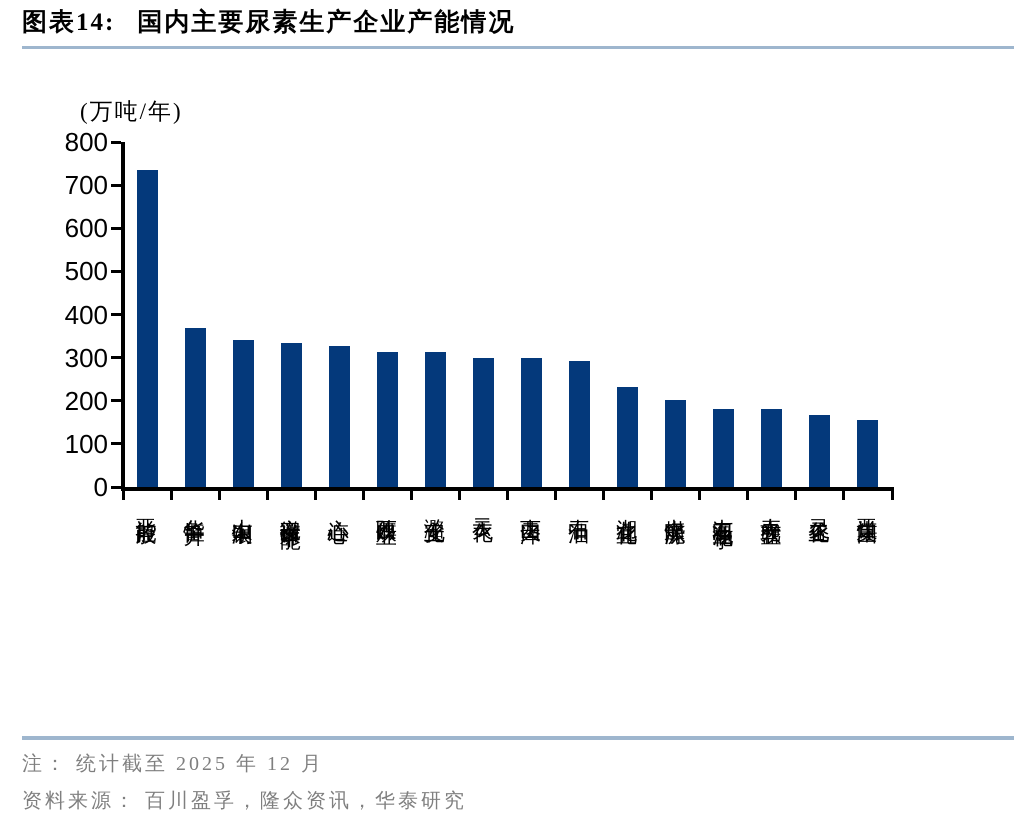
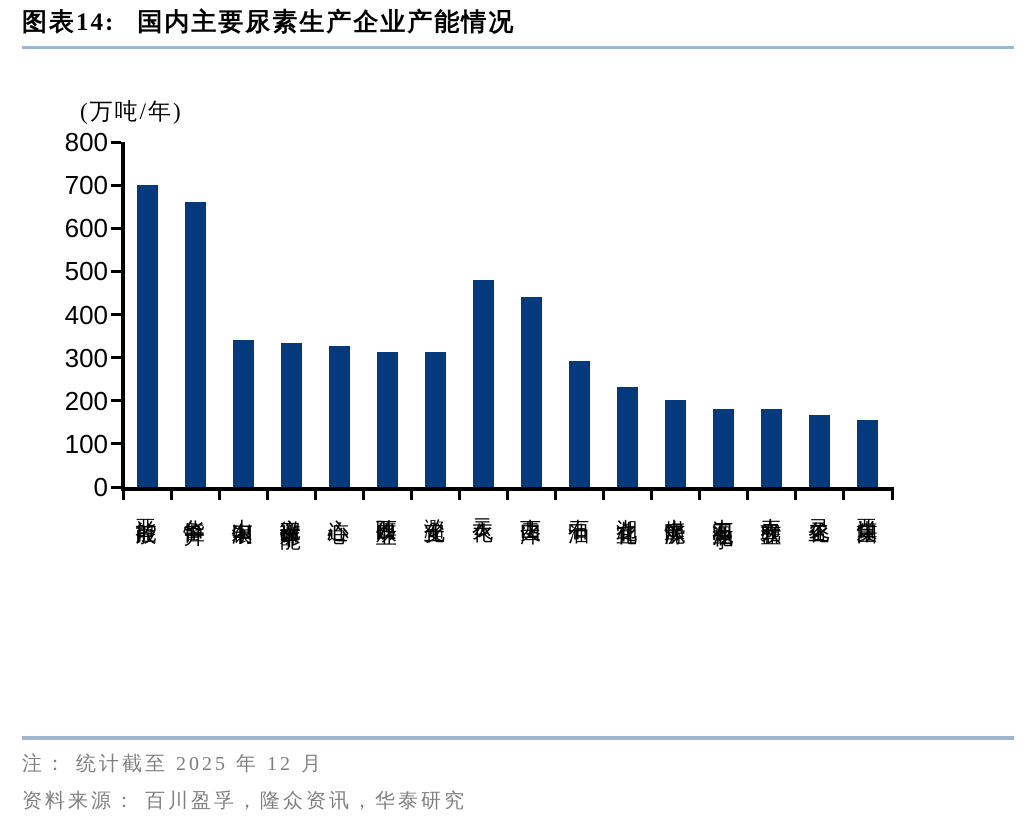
晋能控股: 740 -> 700
华鲁恒升: 370 -> 660
云天化: 300 -> 480
山西天泽: 300 -> 440
